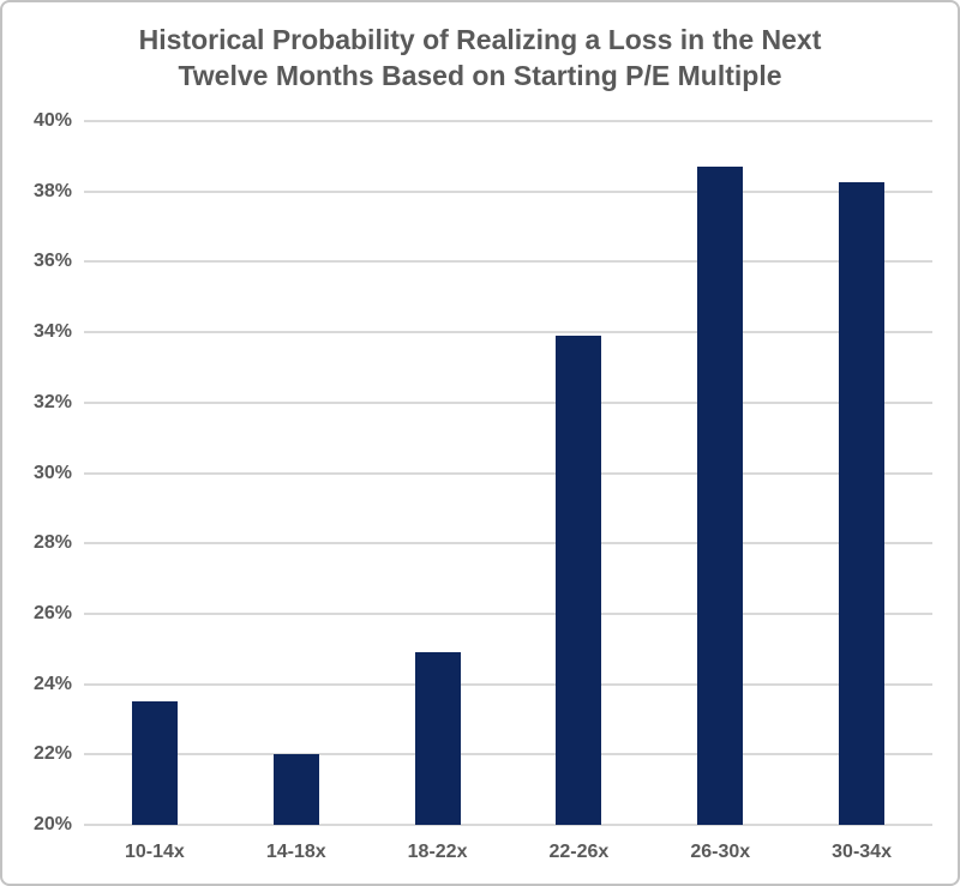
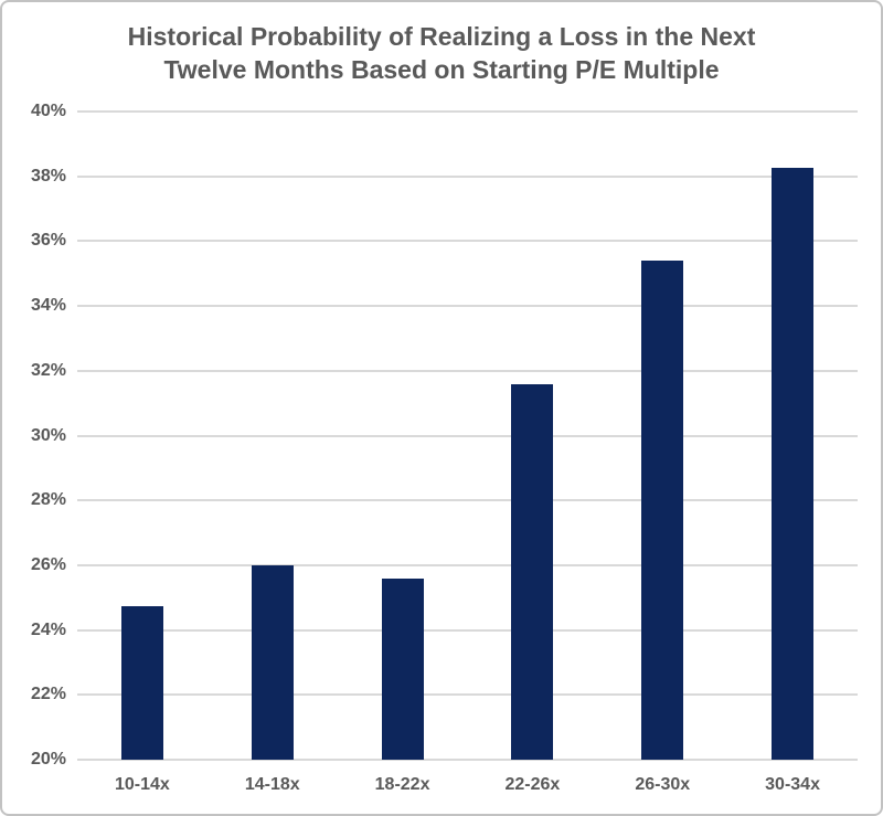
10-14x: 23.5% -> 24.8%
14-18x: 22.0% -> 26.0%
18-22x: 24.9% -> 25.6%
22-26x: 33.9% -> 31.6%
26-30x: 38.7% -> 35.4%
